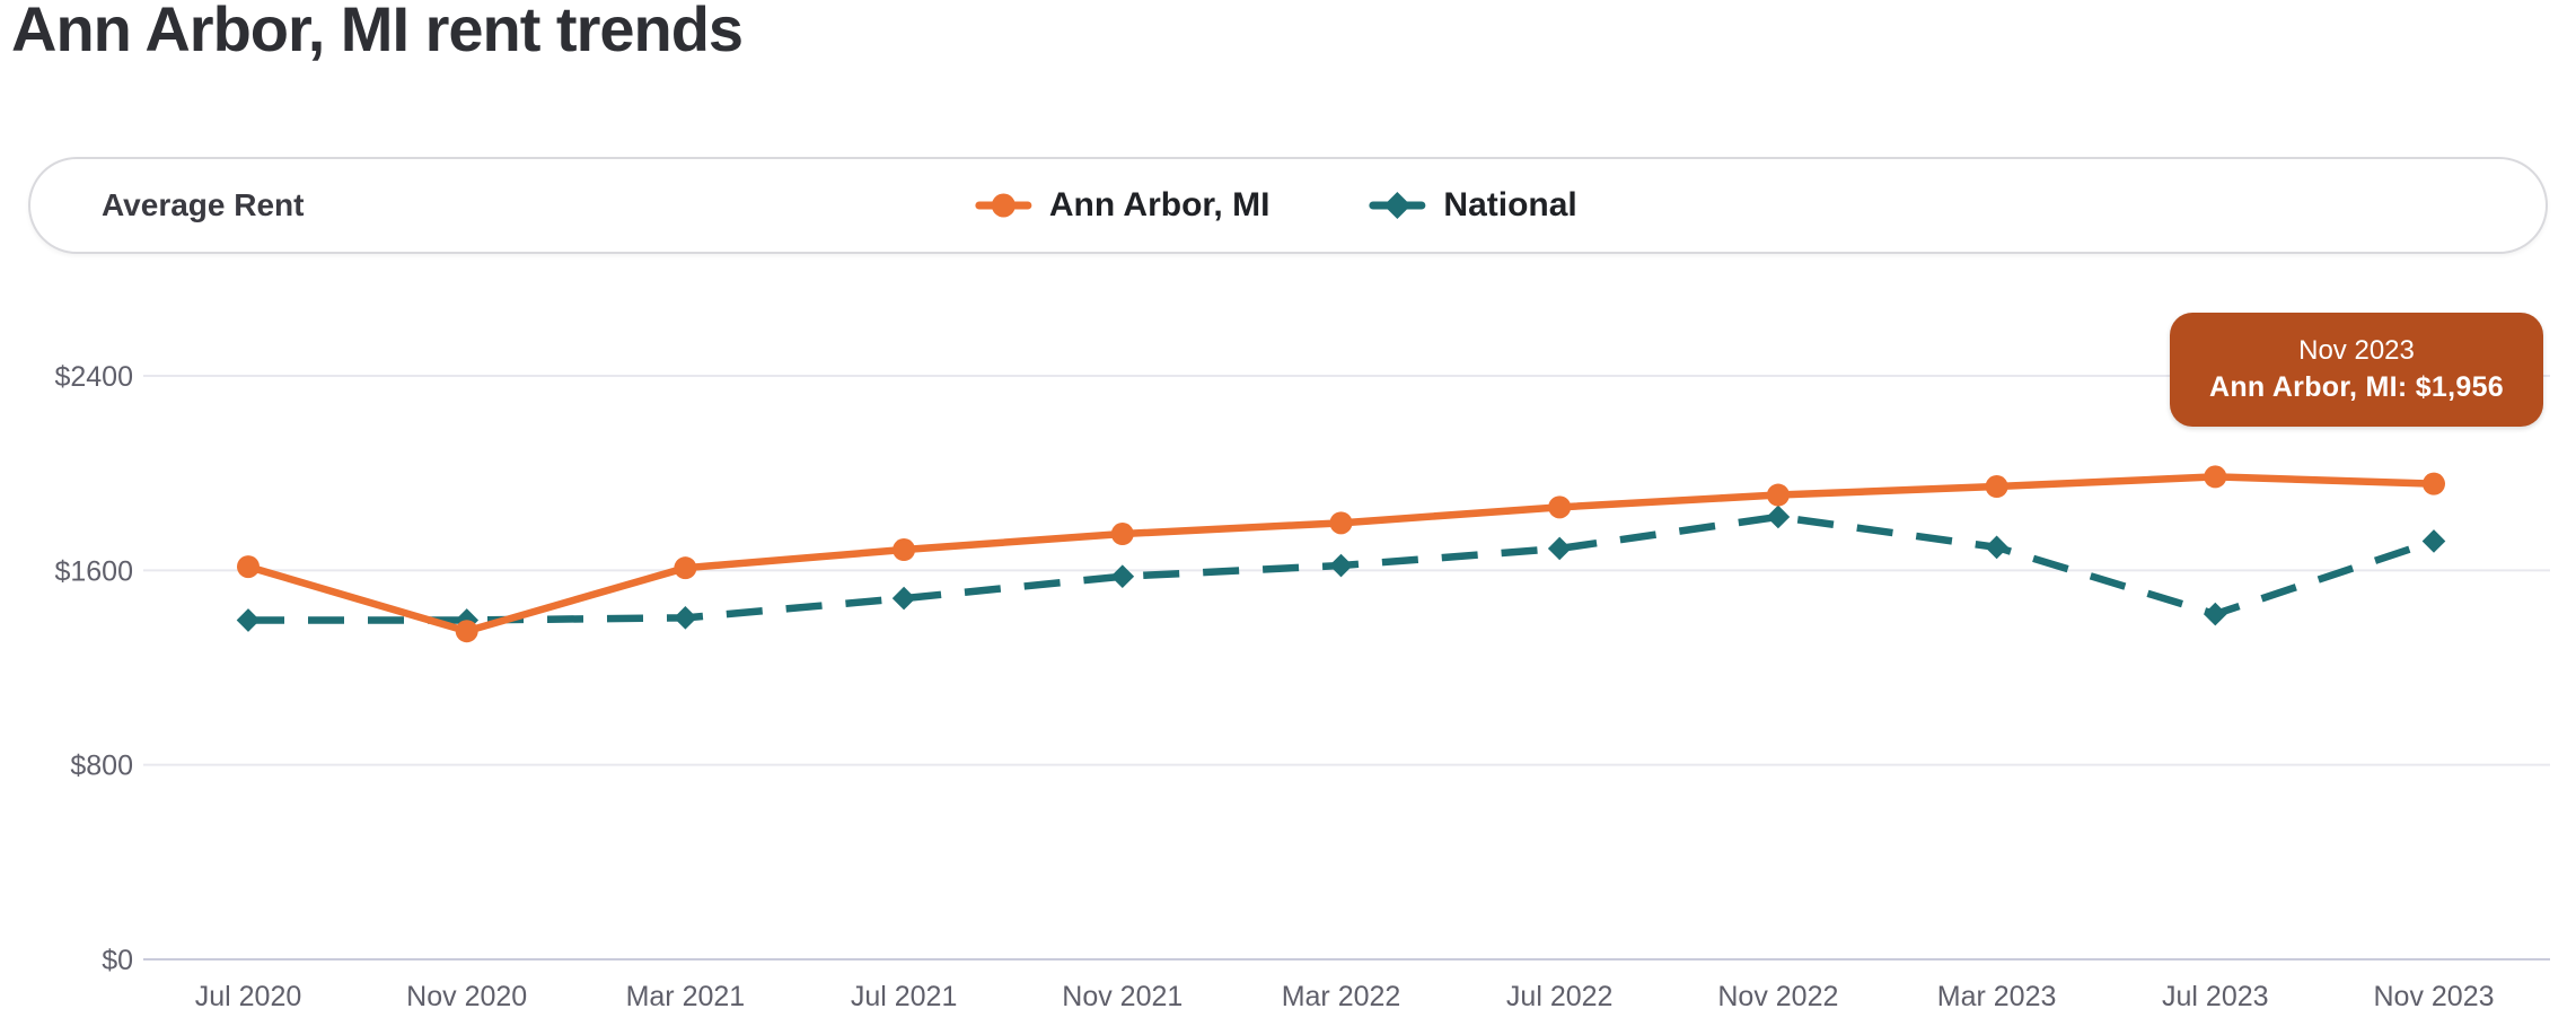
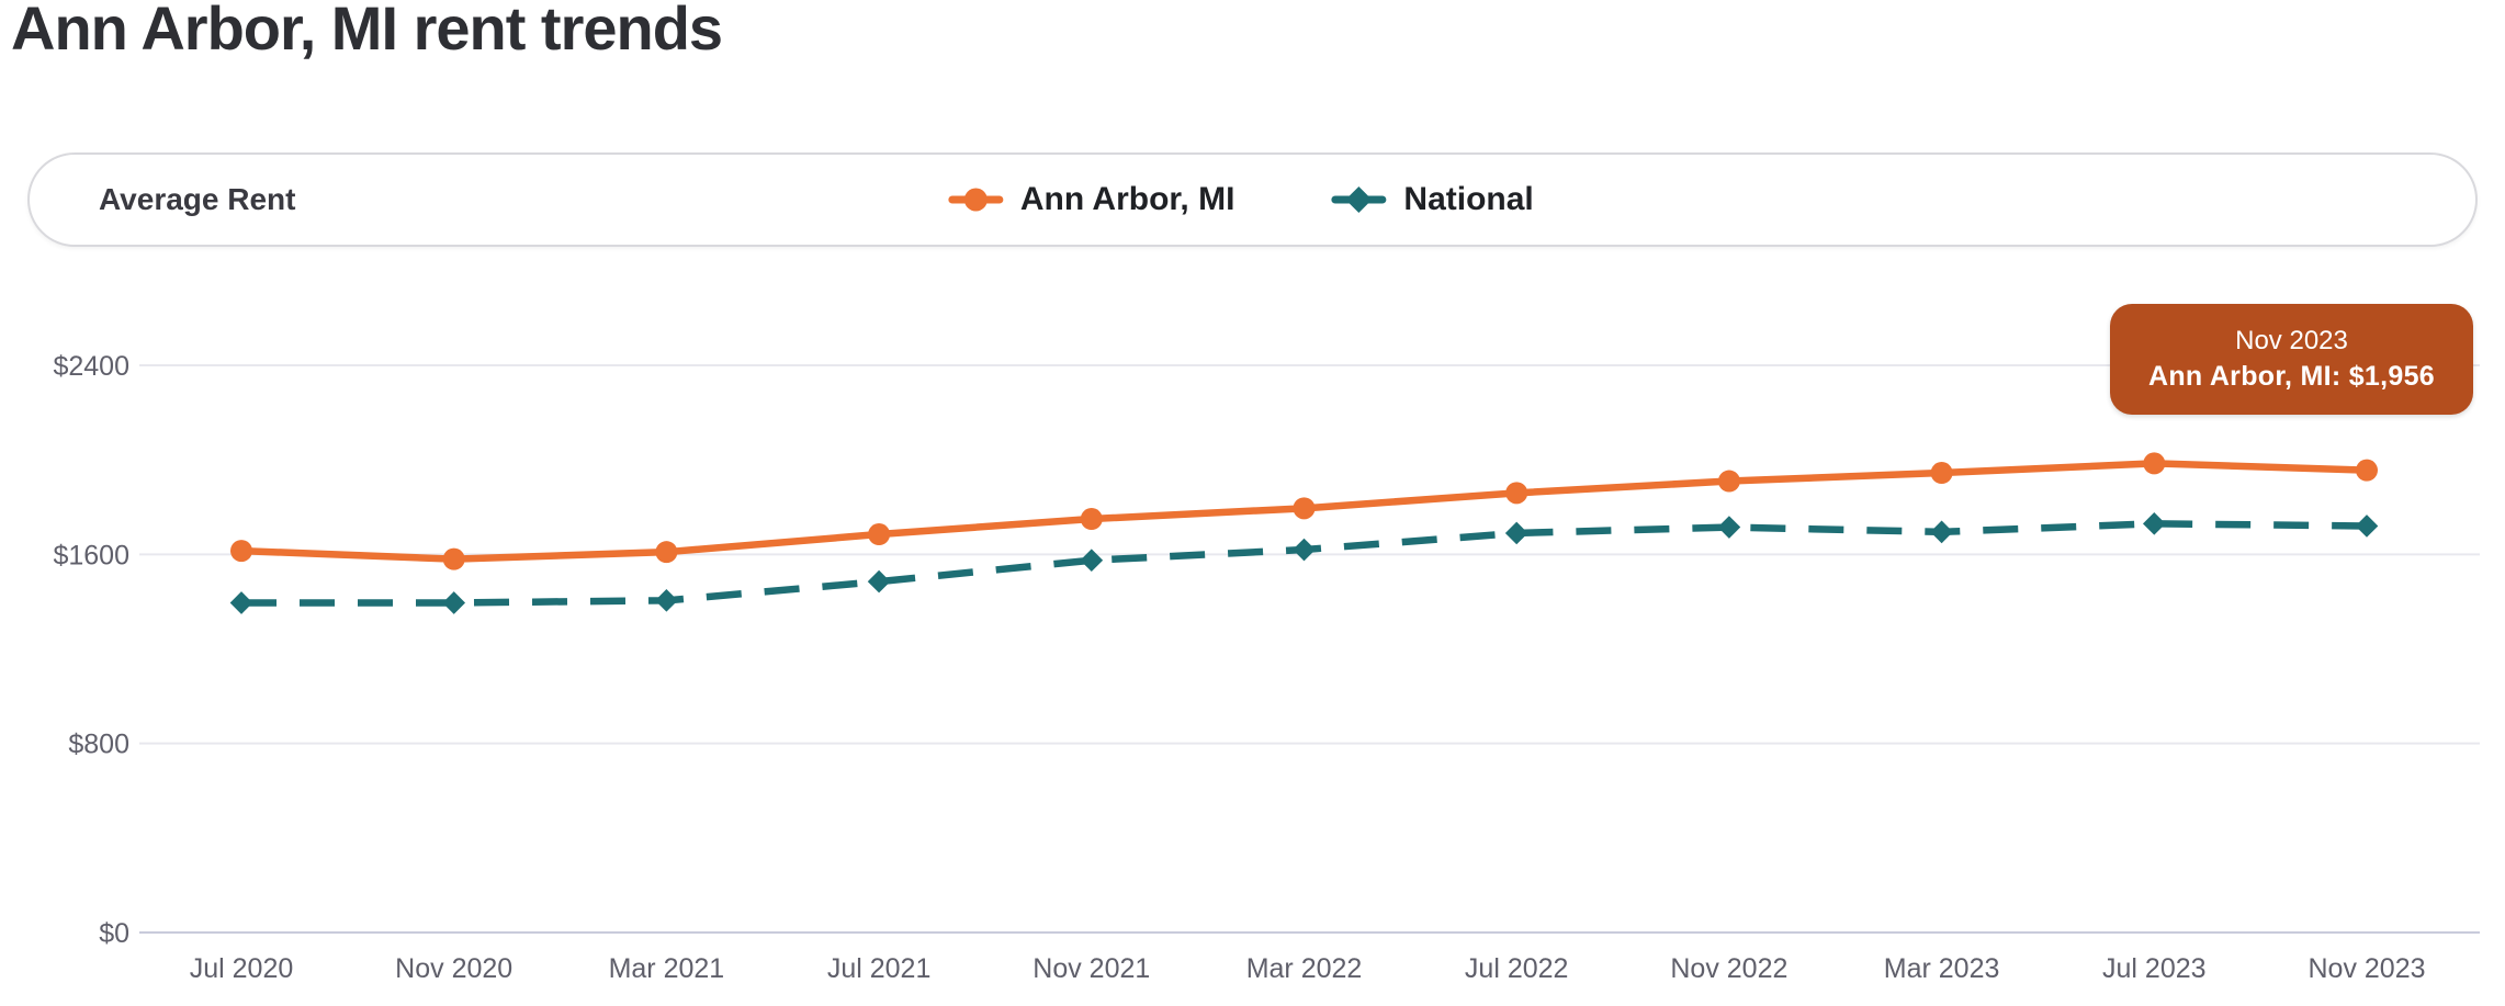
Ann Arbor, MI/Nov 2020: $1350 -> $1580
National/Nov 2022: $1820 -> $1720
National/Jul 2023: $1420 -> $1730
